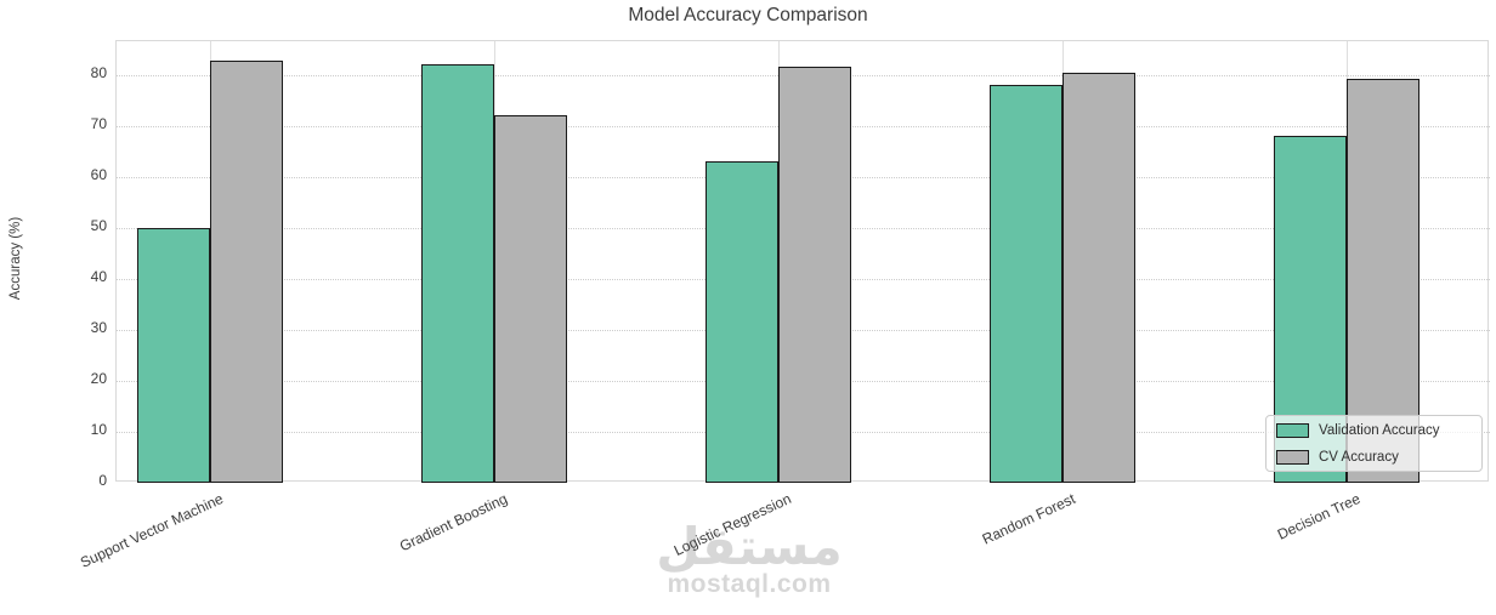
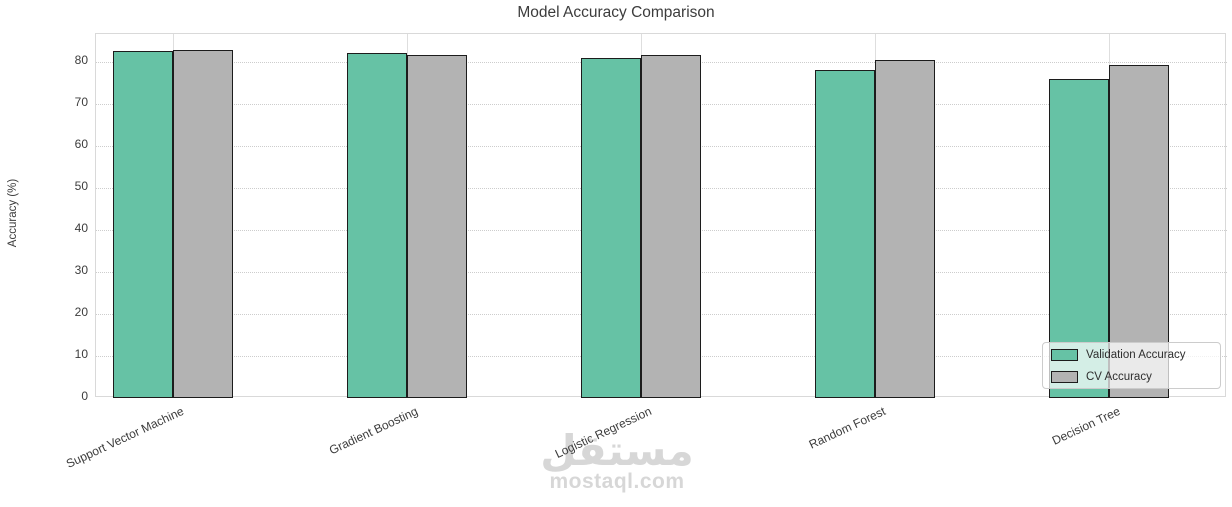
Validation Accuracy/Support Vector Machine: 50 -> 82
CV Accuracy/Gradient Boosting: 72 -> 82
Validation Accuracy/Logistic Regression: 63 -> 81
Validation Accuracy/Decision Tree: 68 -> 76
